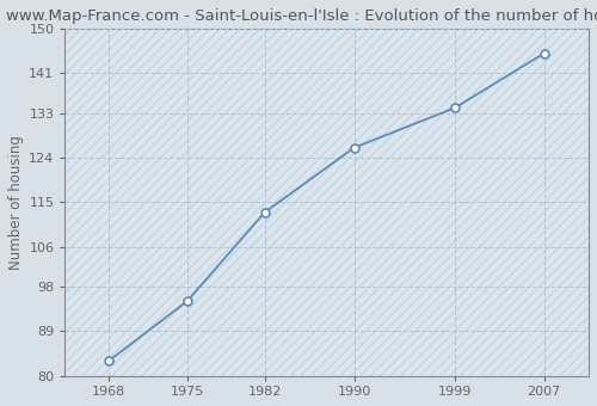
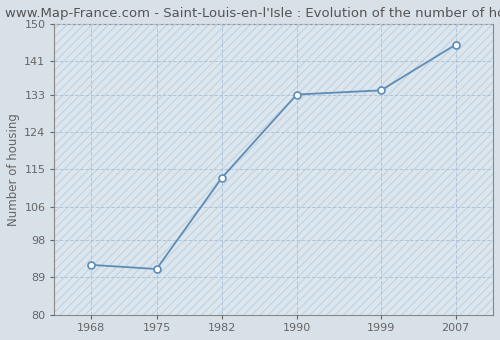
1968: 83 -> 92
1975: 95 -> 91
1990: 126 -> 133
